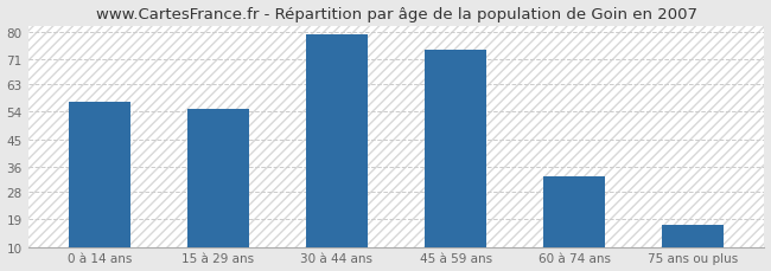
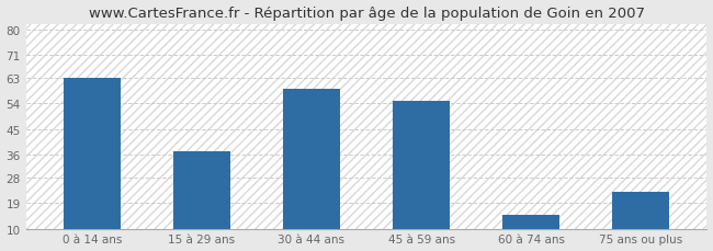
0 à 14 ans: 57 -> 63
15 à 29 ans: 55 -> 37
30 à 44 ans: 79 -> 59
45 à 59 ans: 74 -> 55
60 à 74 ans: 33 -> 15
75 ans ou plus: 17 -> 23
